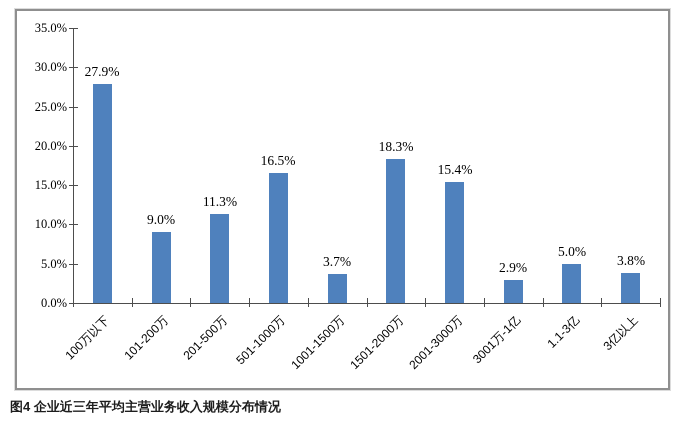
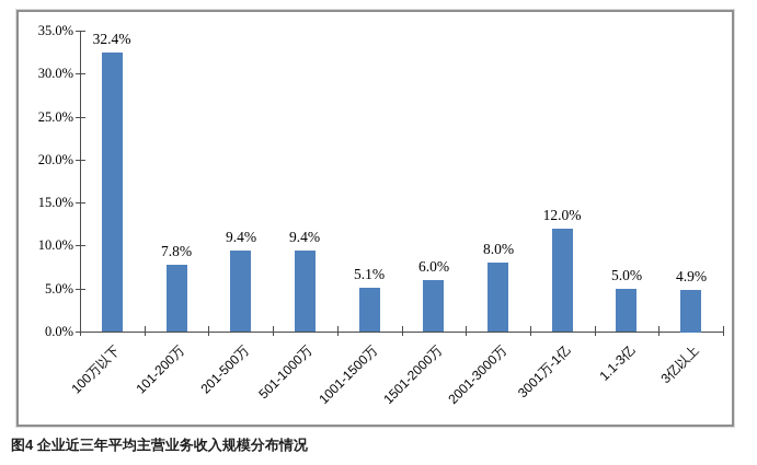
100万以下: 27.9% -> 32.4%
101-200万: 9.0% -> 7.8%
201-500万: 11.3% -> 9.4%
501-1000万: 16.5% -> 9.4%
1001-1500万: 3.7% -> 5.1%
1501-2000万: 18.3% -> 6.0%
2001-3000万: 15.4% -> 8.0%
3001万-1亿: 2.9% -> 12.0%
3亿以上: 3.8% -> 4.9%
